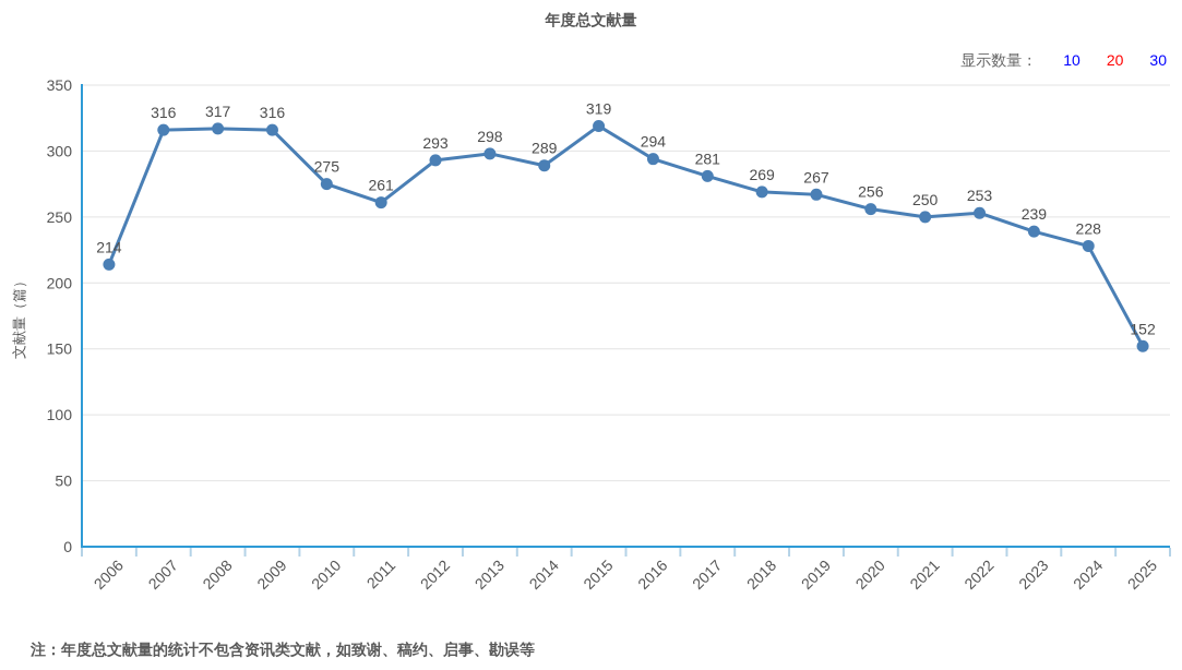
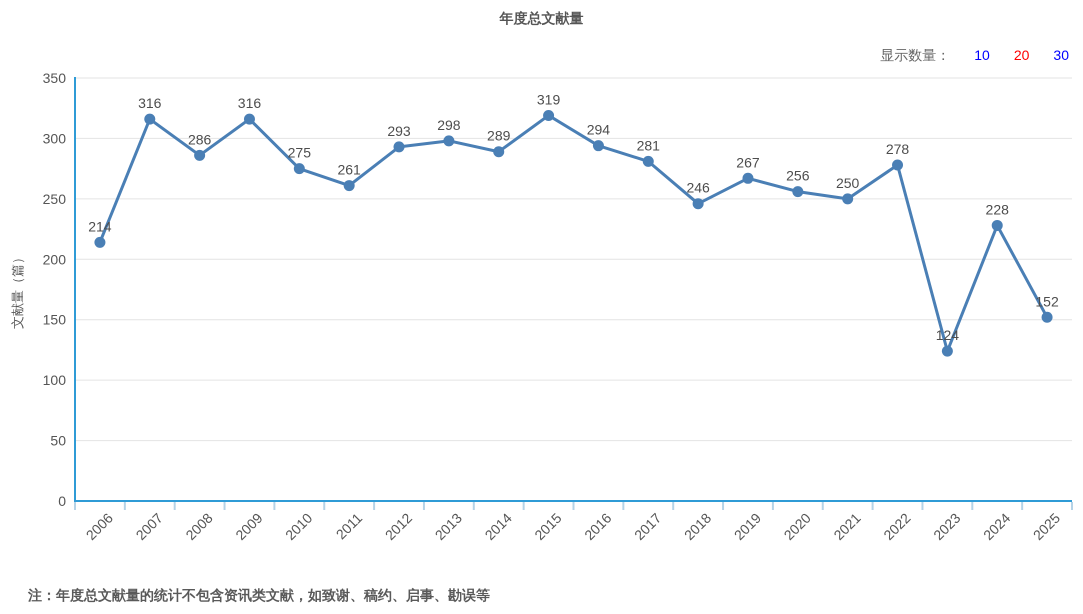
2008: 317 -> 286
2018: 269 -> 246
2022: 253 -> 278
2023: 239 -> 124
